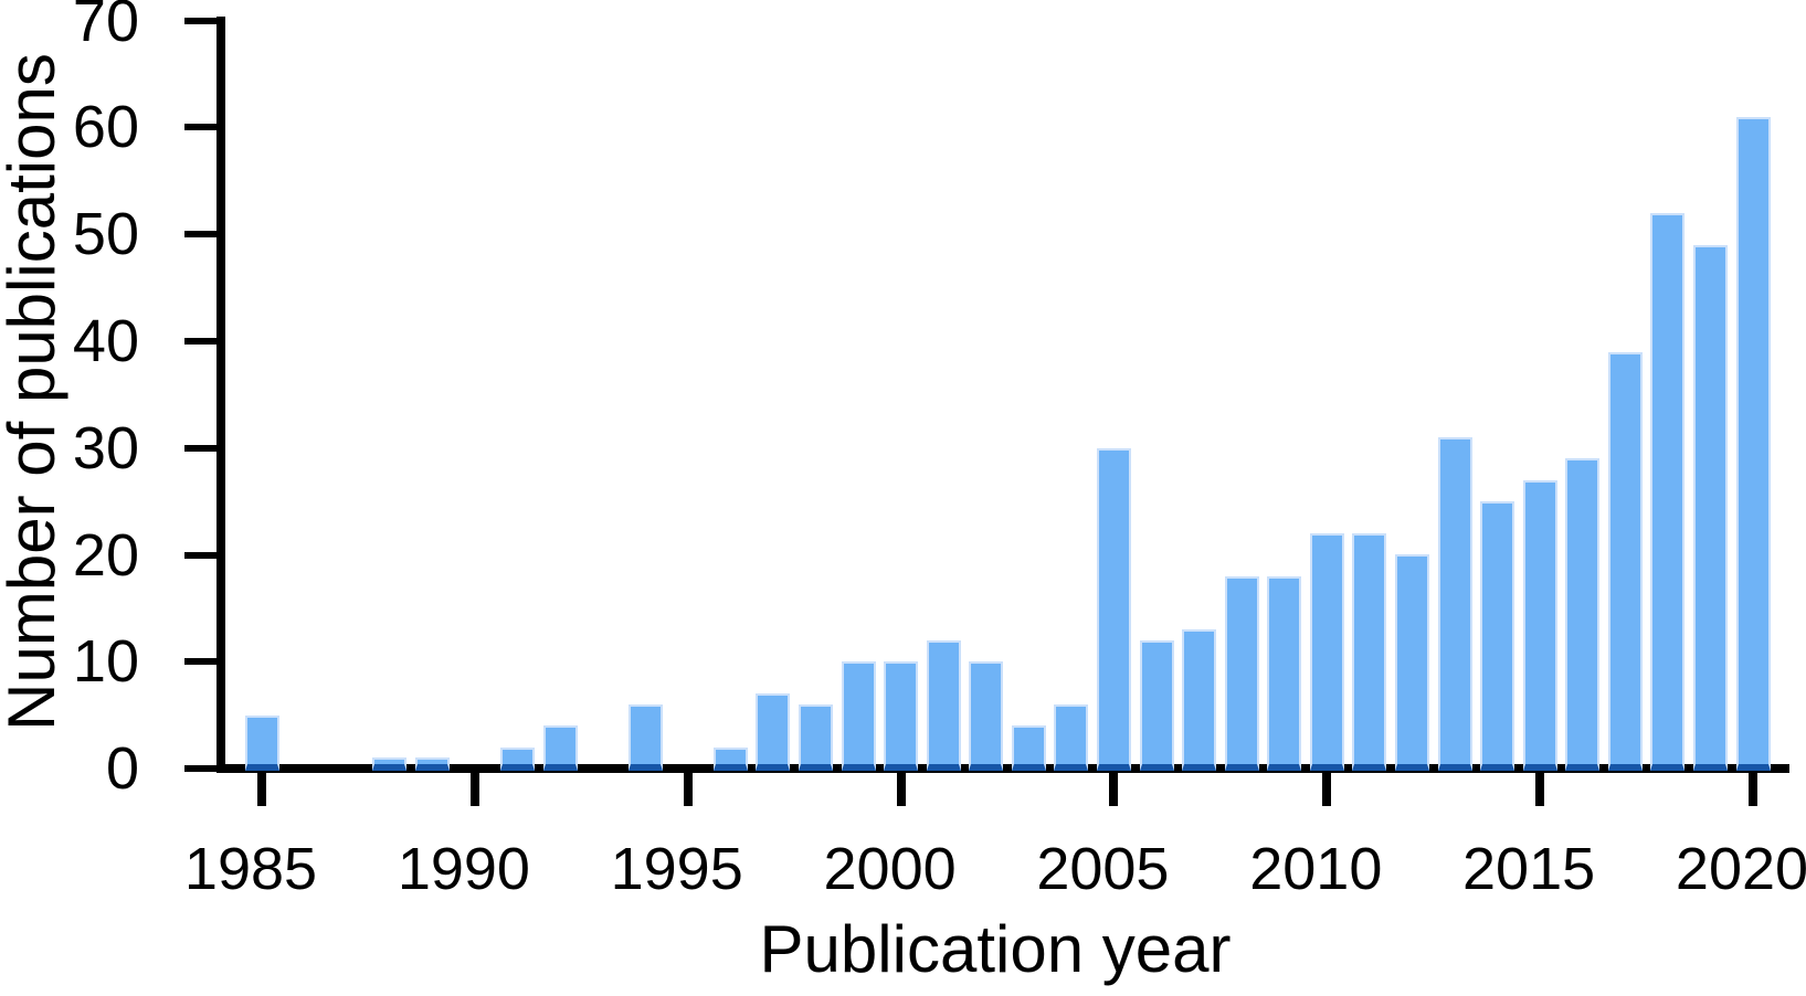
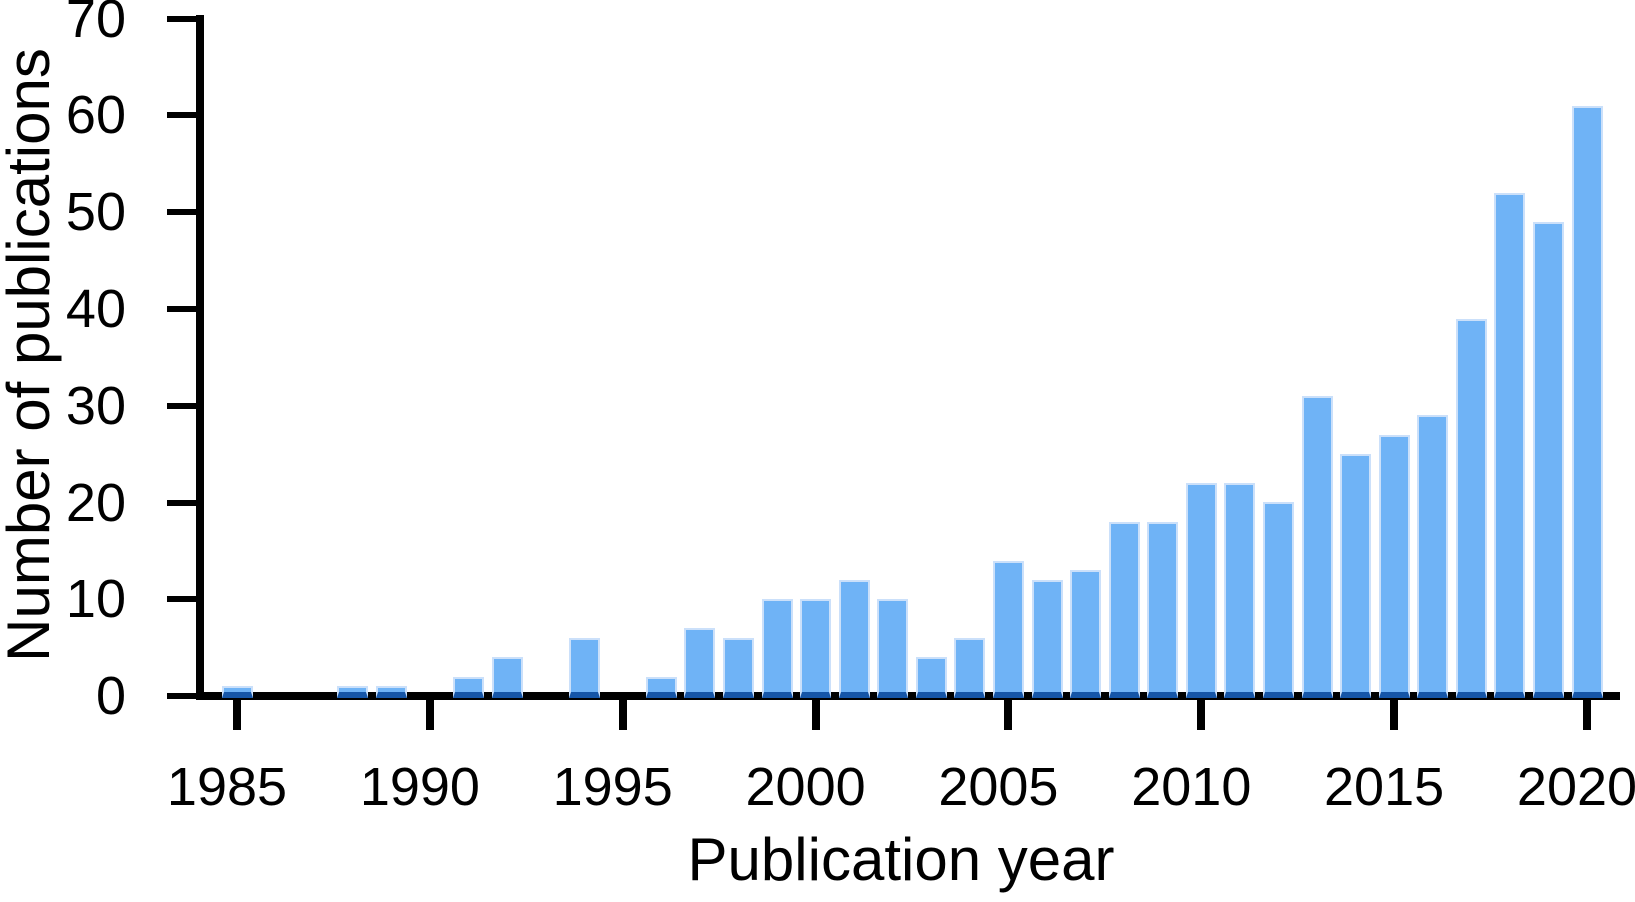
1985: 5 -> 1
2005: 30 -> 14
